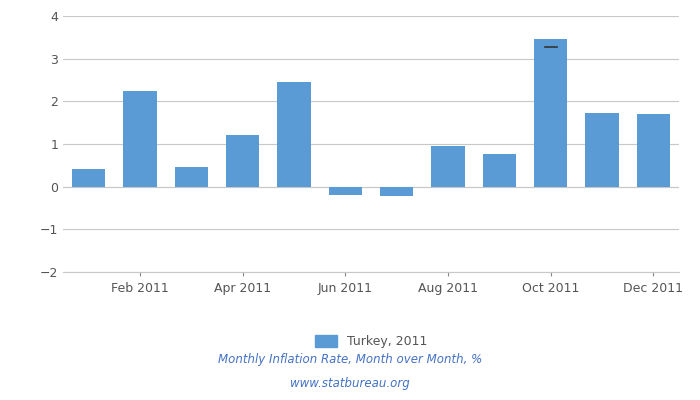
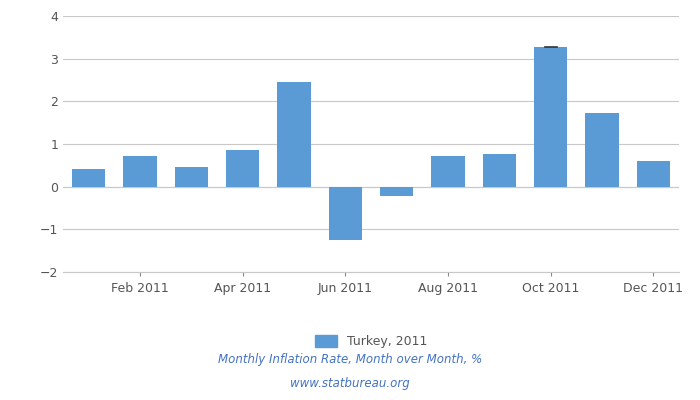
Feb 2011: 2.25 -> 0.73
Apr 2011: 1.20 -> 0.87
Jun 2011: -0.20 -> -1.24
Aug 2011: 0.95 -> 0.71
Oct 2011: 3.45 -> 3.27
Dec 2011: 1.70 -> 0.59
